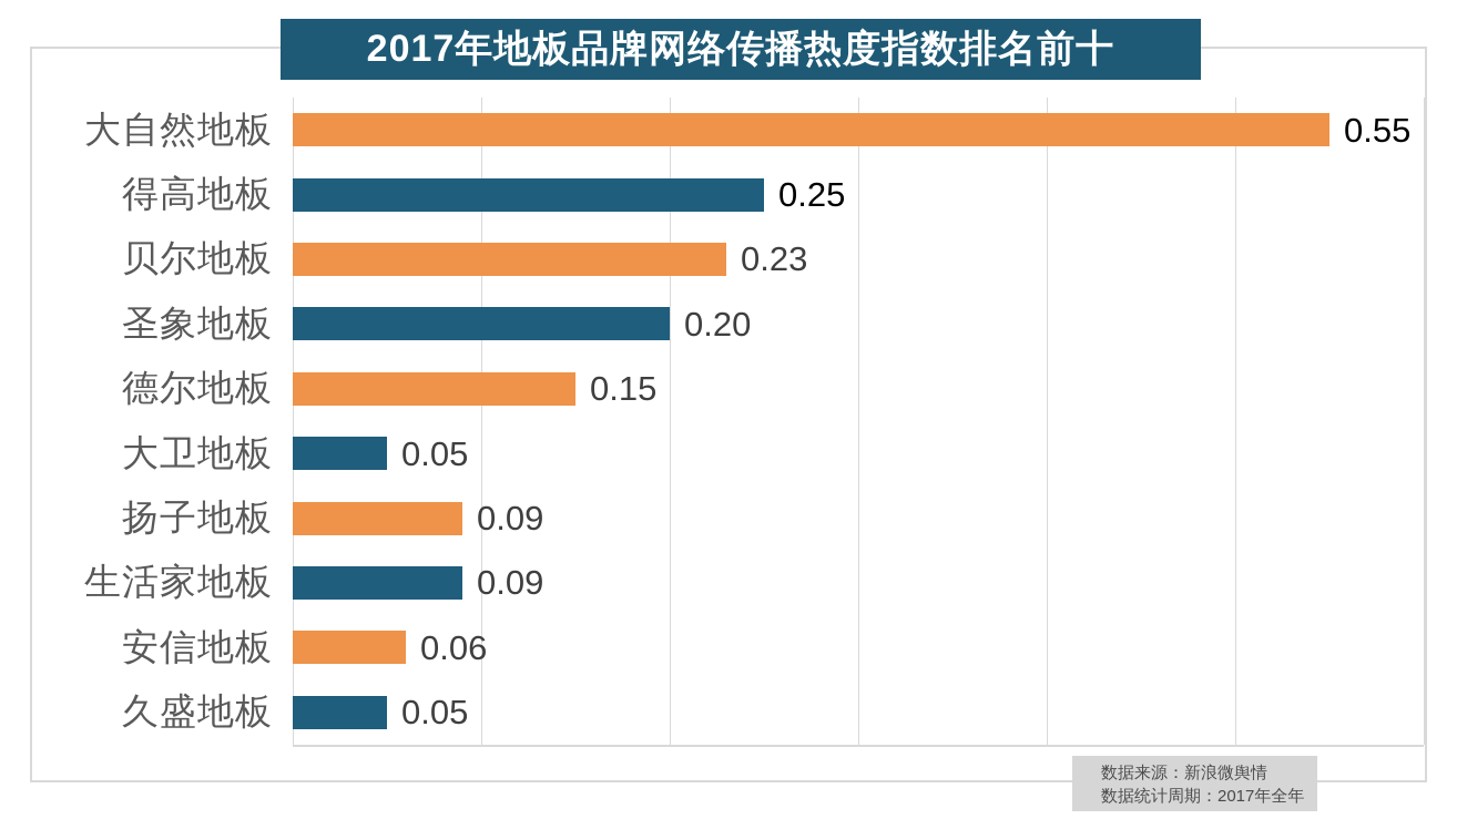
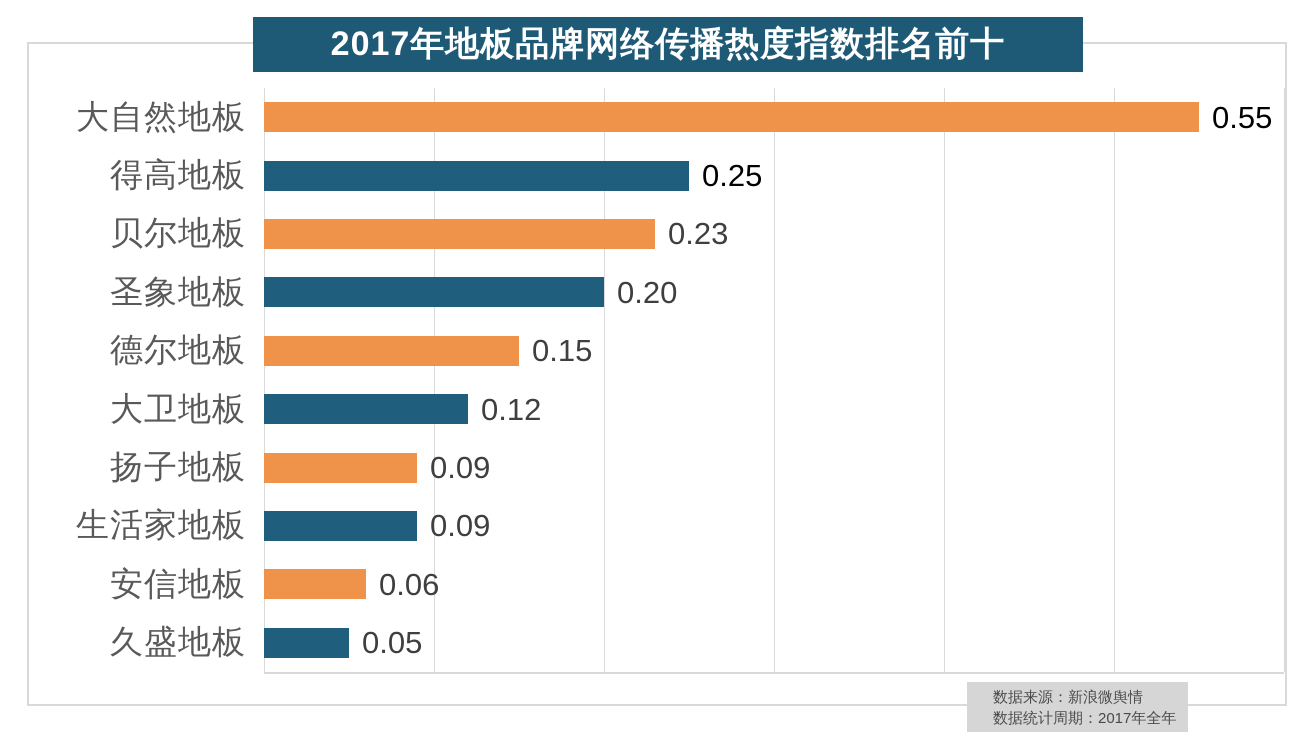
大卫地板: 0.05 -> 0.12
